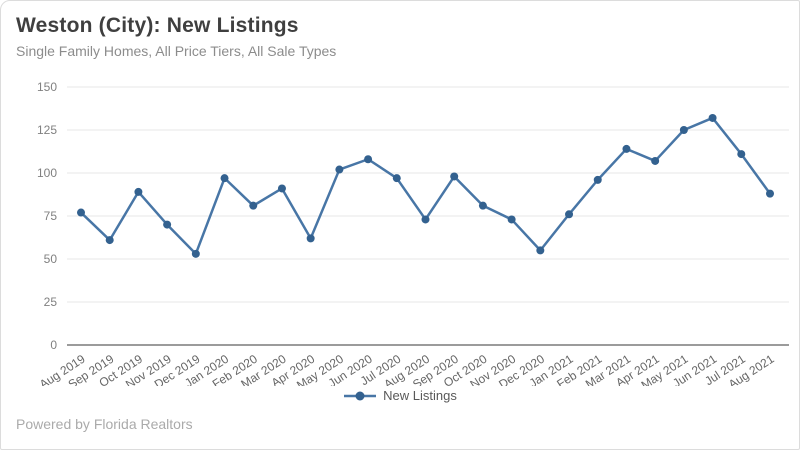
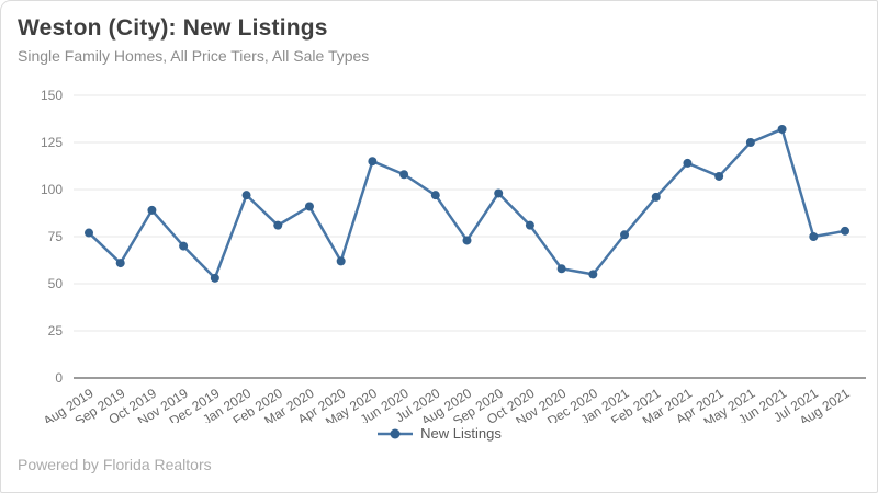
May 2020: 102 -> 115
Nov 2020: 73 -> 58
Jul 2021: 111 -> 75
Aug 2021: 88 -> 78
